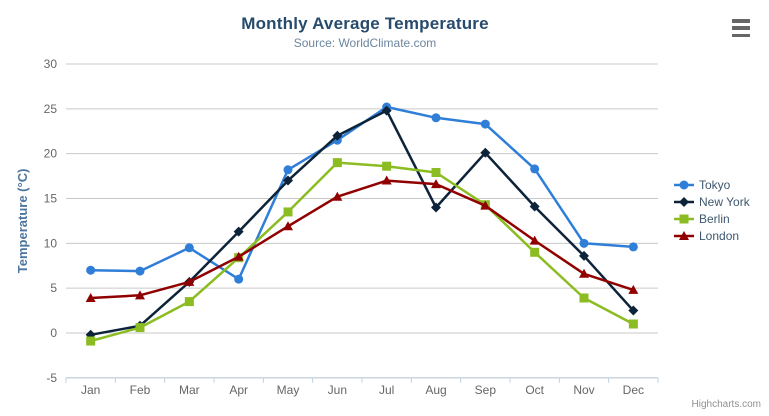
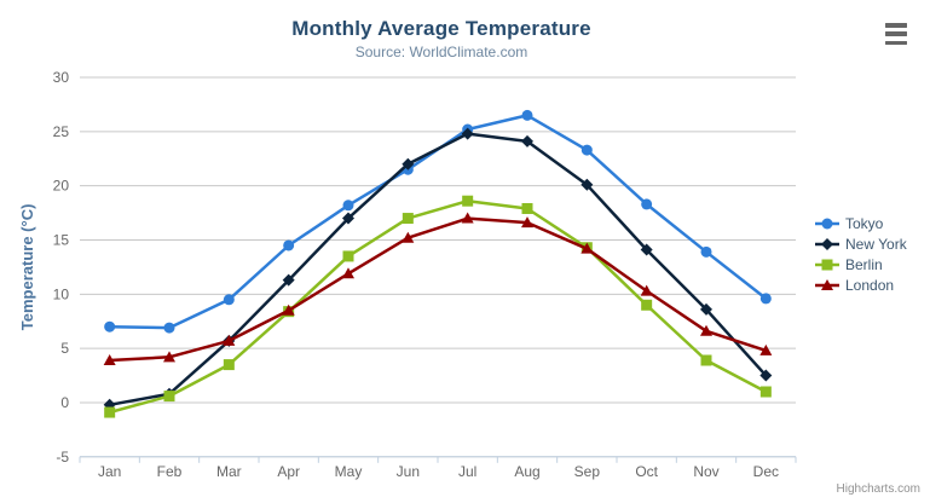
Tokyo/Apr: 6 -> 14
Berlin/Jun: 19 -> 17
Tokyo/Aug: 24 -> 26
New York/Aug: 14 -> 24
Tokyo/Nov: 10 -> 14
